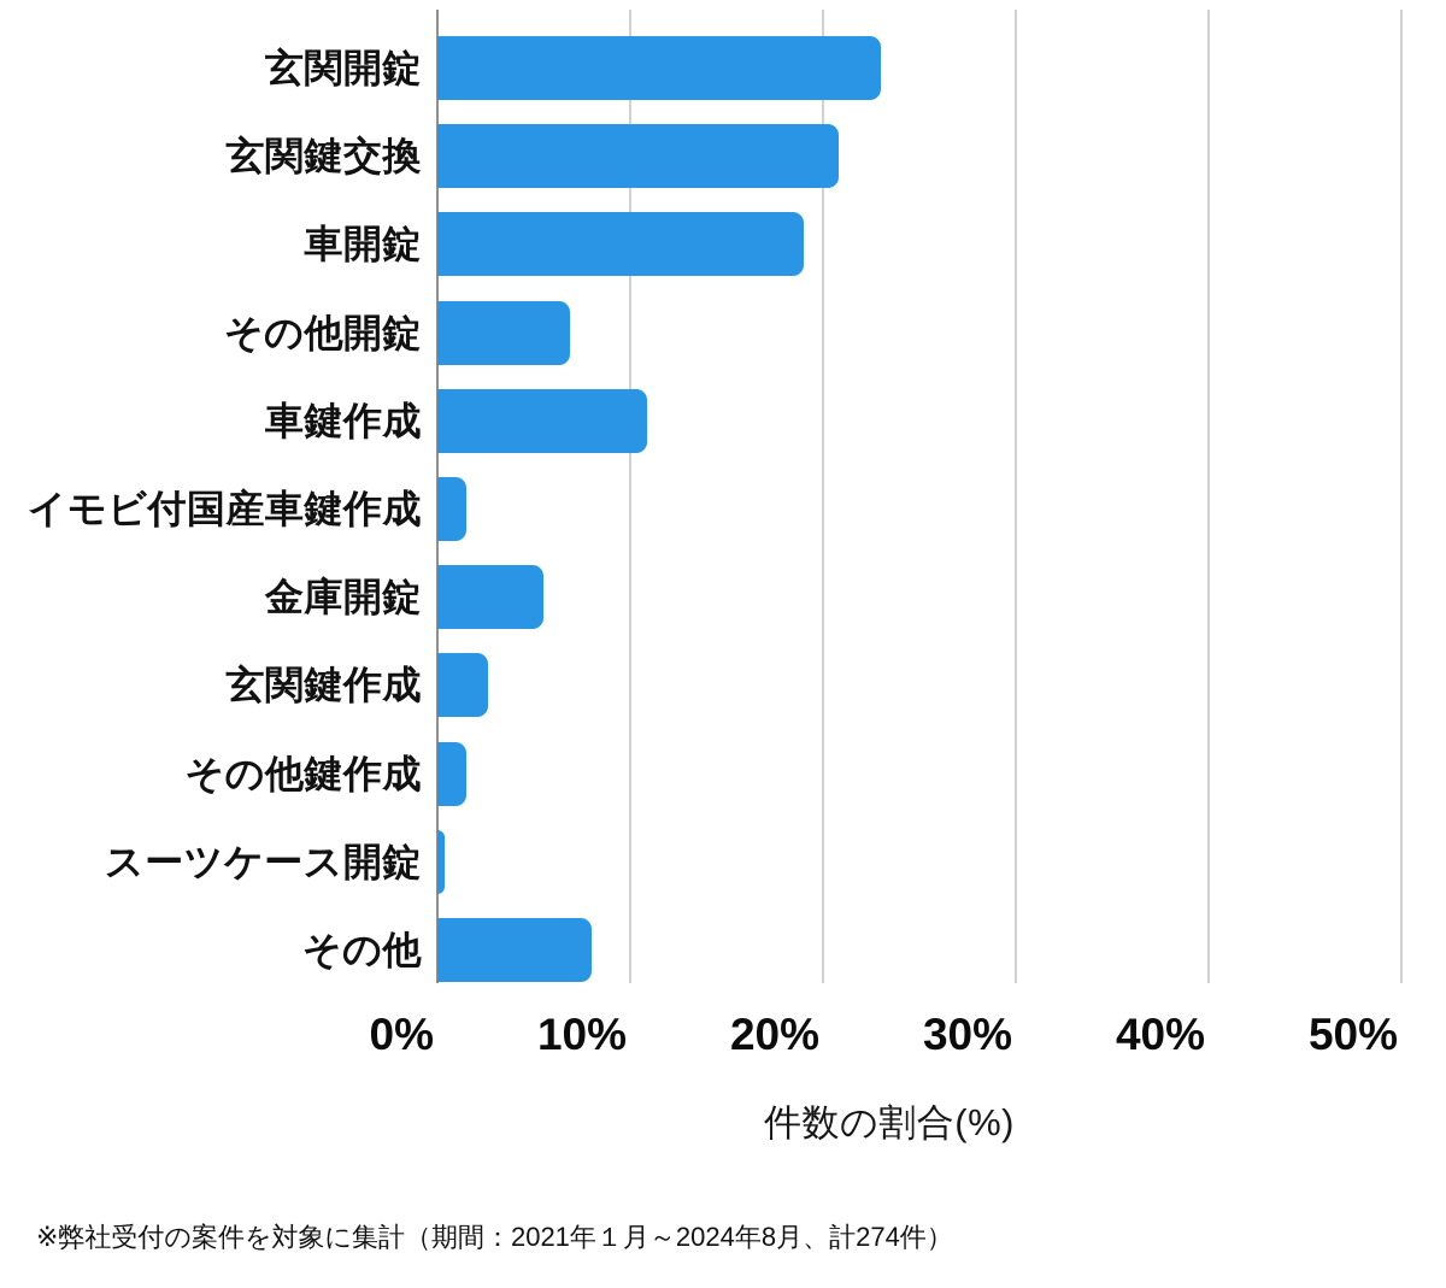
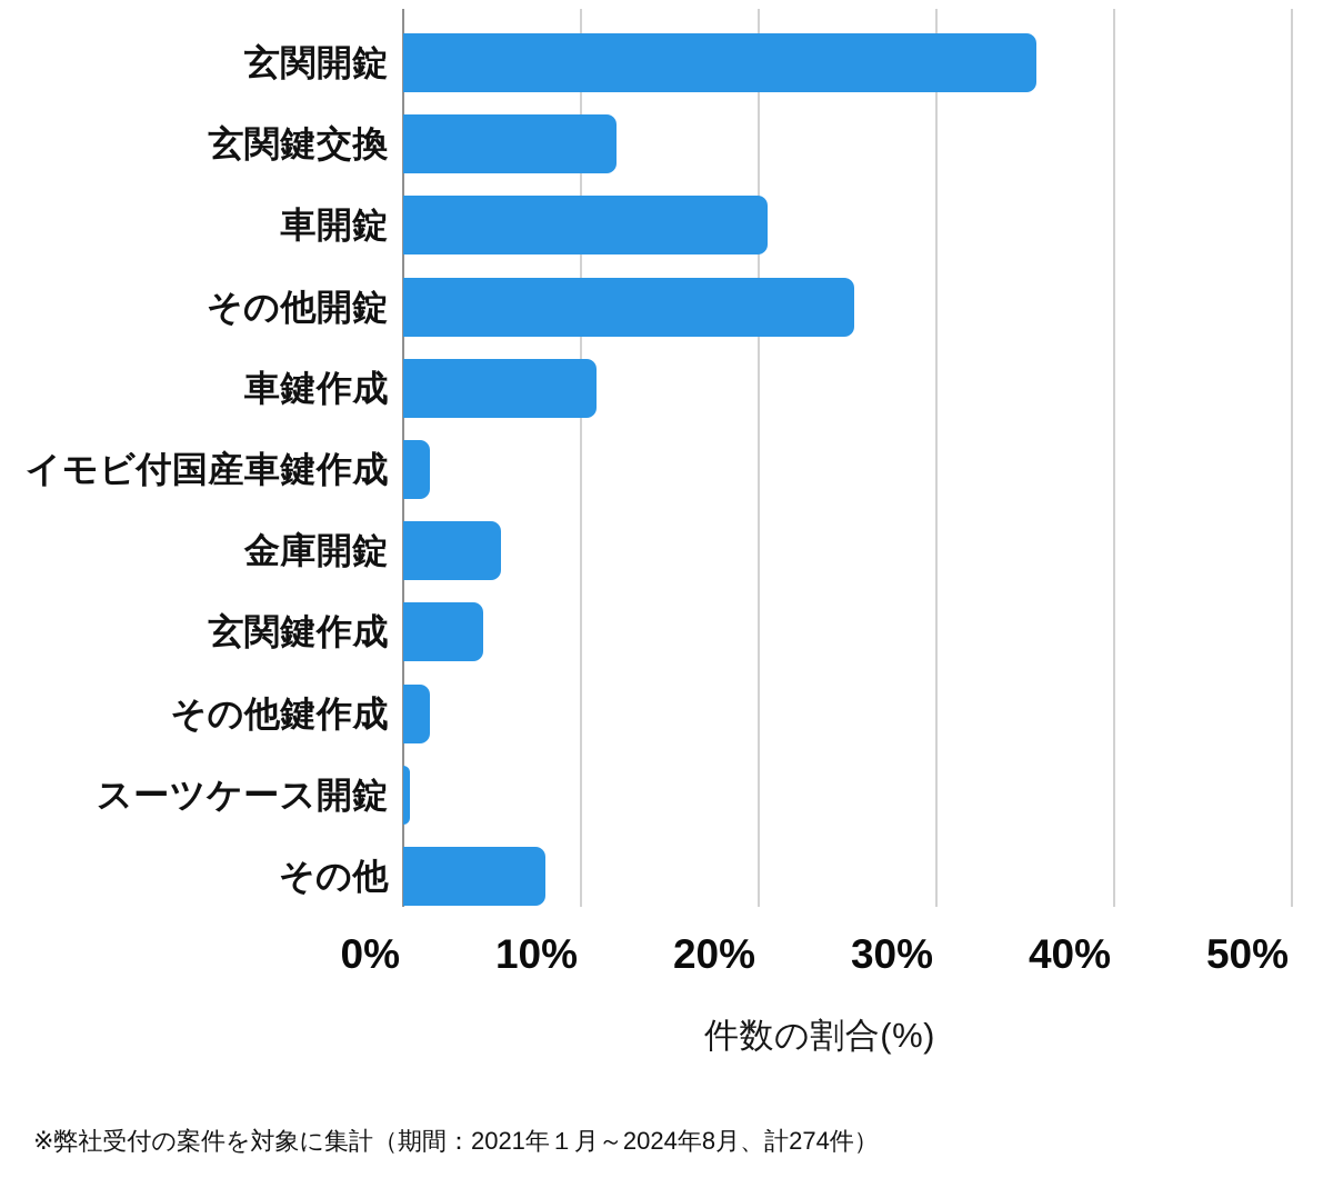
玄関開錠: 23.0% -> 35.6%
玄関鍵交換: 20.8% -> 12.0%
車開錠: 19.0% -> 20.5%
その他開錠: 6.9% -> 25.4%
玄関鍵作成: 2.6% -> 4.5%
